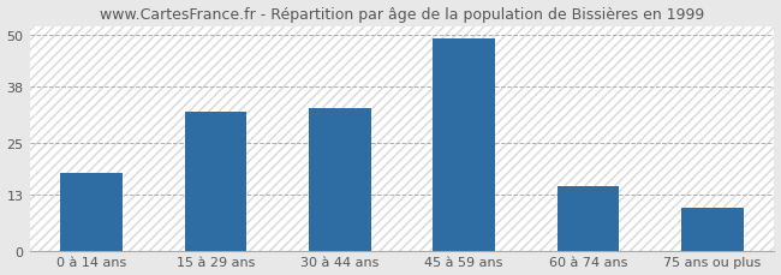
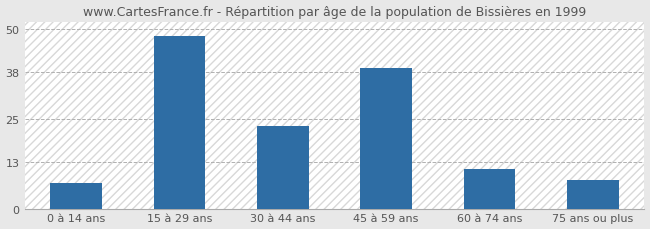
0 à 14 ans: 18 -> 7
15 à 29 ans: 32 -> 48
30 à 44 ans: 33 -> 23
45 à 59 ans: 49 -> 39
60 à 74 ans: 15 -> 11
75 ans ou plus: 10 -> 8
